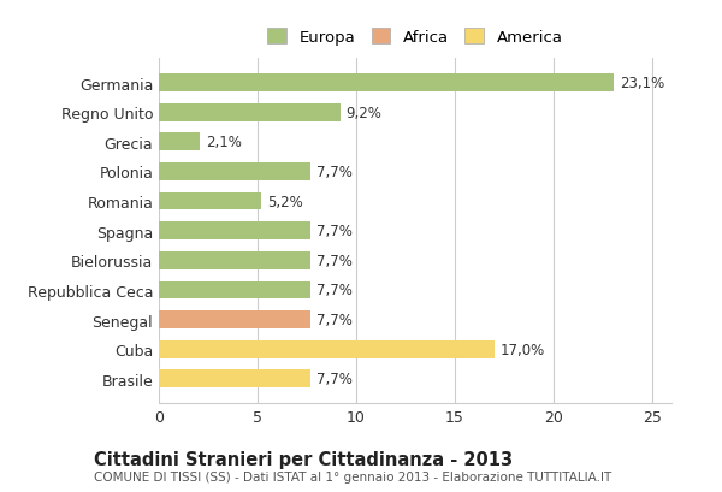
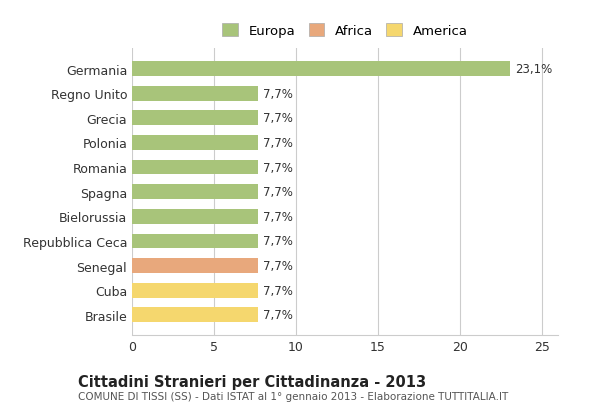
Regno Unito: 9,2% -> 7,7%
Grecia: 2,1% -> 7,7%
Romania: 5,2% -> 7,7%
Cuba: 17,0% -> 7,7%
